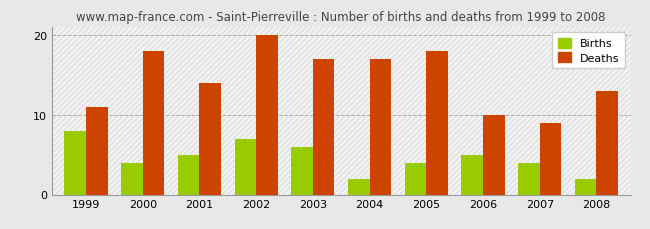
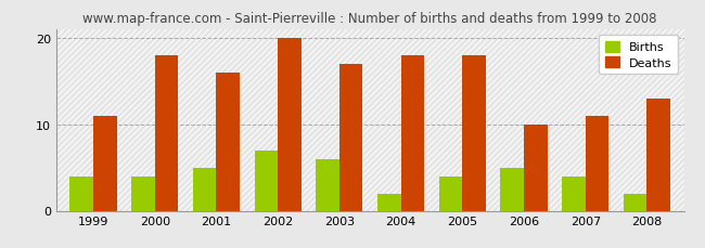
Births/1999: 8 -> 4
Deaths/2001: 14 -> 16
Deaths/2004: 17 -> 18
Deaths/2007: 9 -> 11
